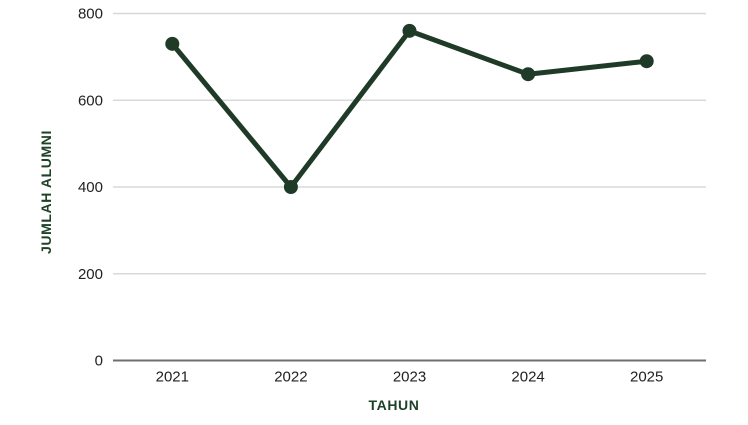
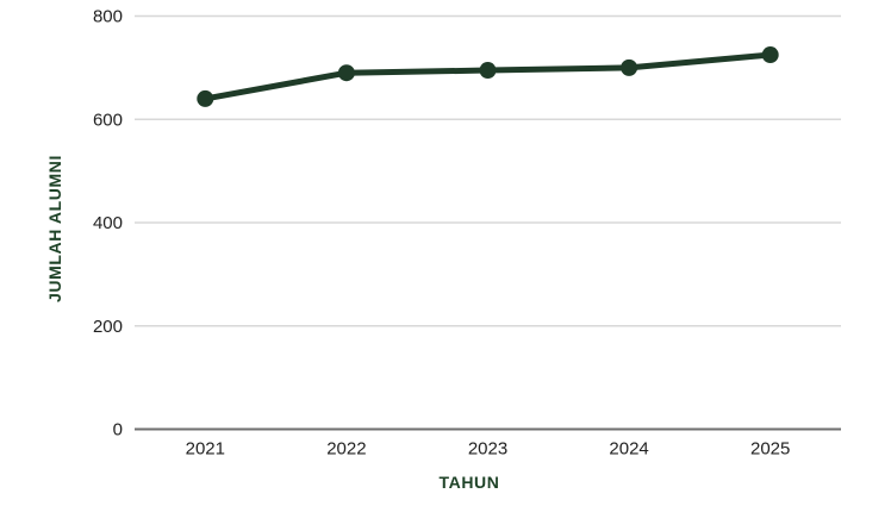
2021: 730 -> 640
2022: 400 -> 690
2023: 760 -> 700
2024: 660 -> 700
2025: 690 -> 720
